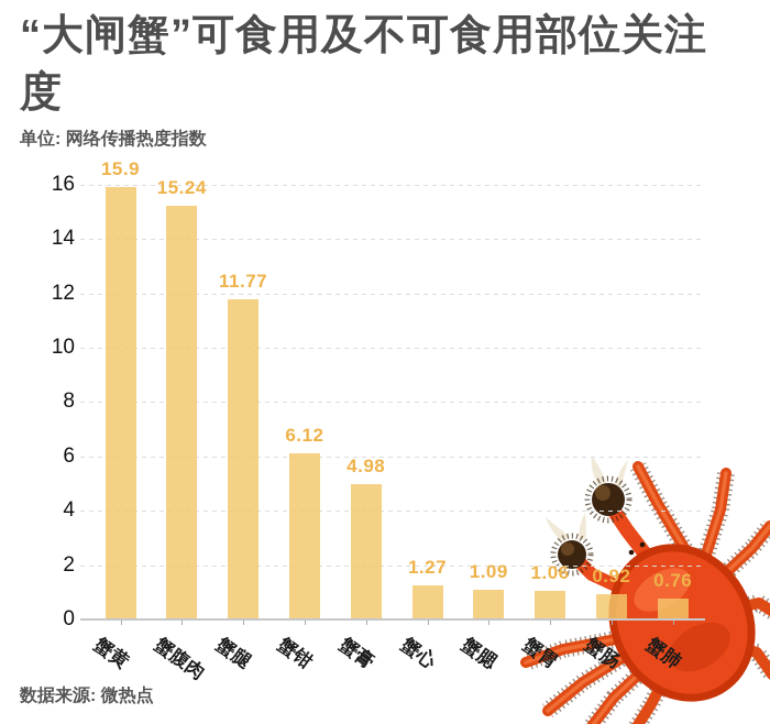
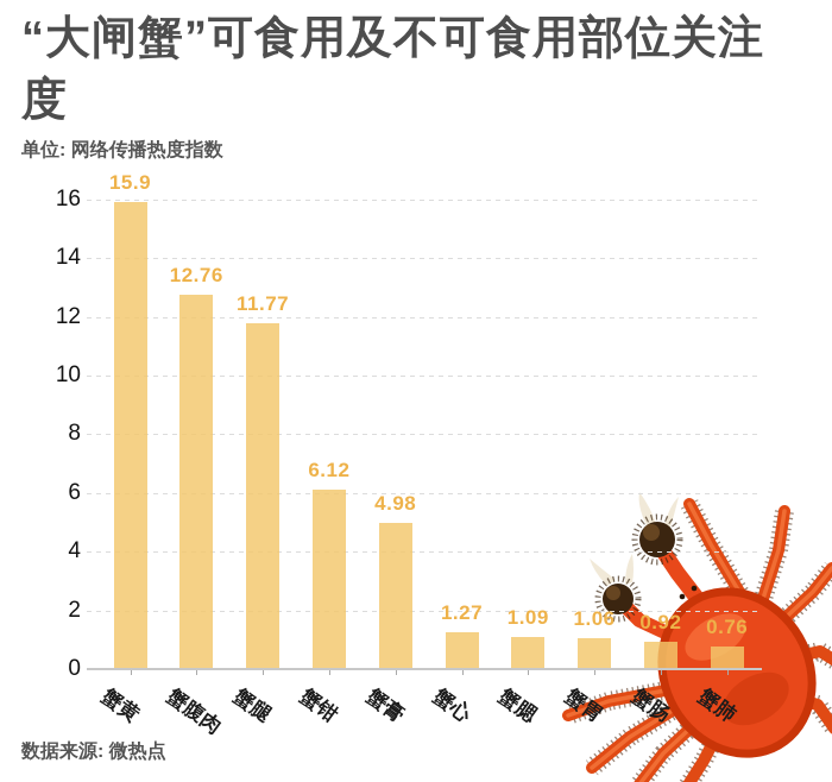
蟹腹肉: 15.24 -> 12.76
